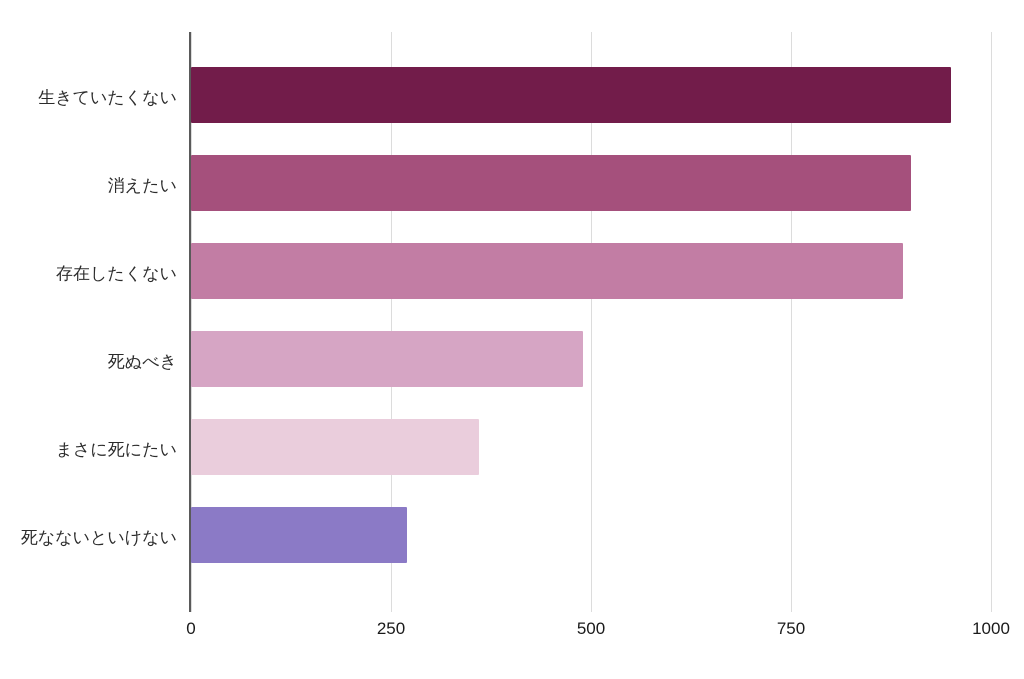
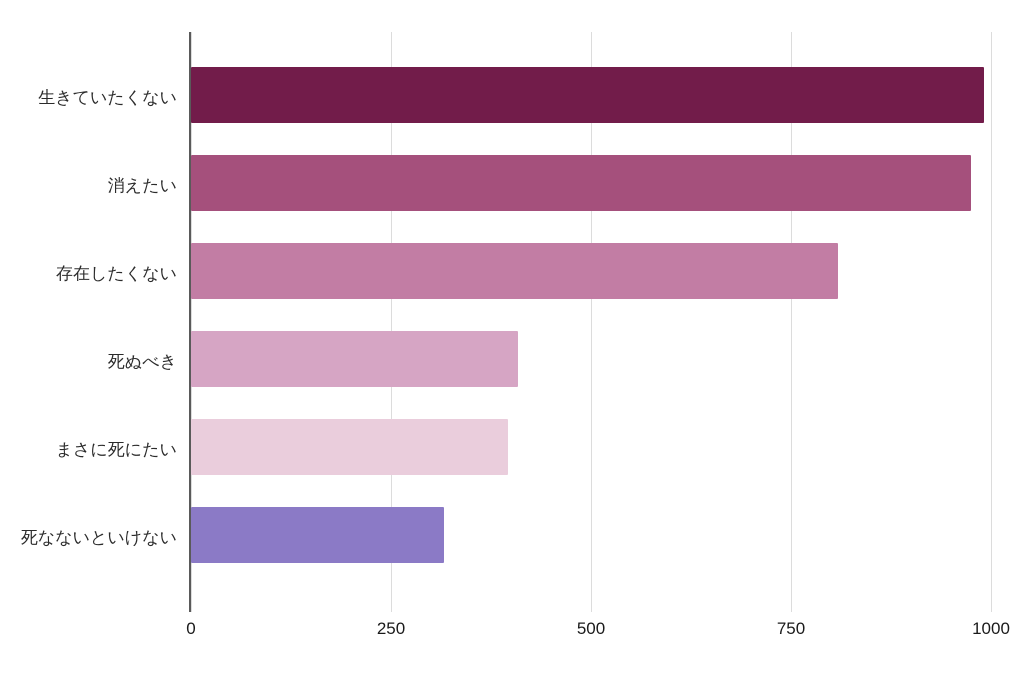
生きていたくない: 950 -> 990
消えたい: 900 -> 980
存在したくない: 890 -> 810
死ぬべき: 490 -> 410
まさに死にたい: 360 -> 400
死なないといけない: 270 -> 320
